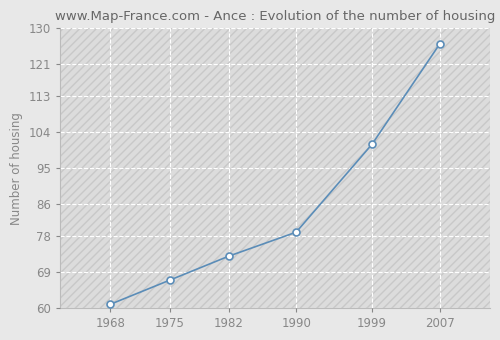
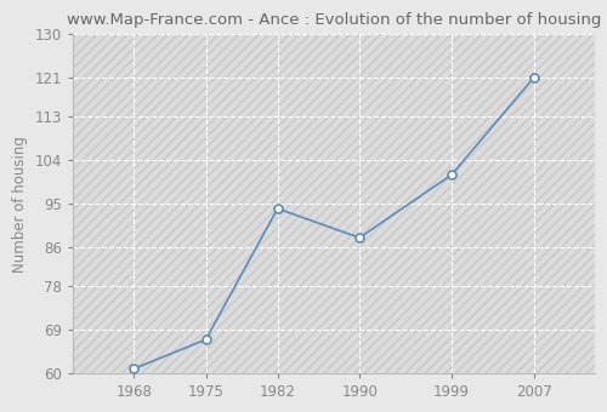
1982: 73 -> 94
1990: 79 -> 88
2007: 126 -> 121
